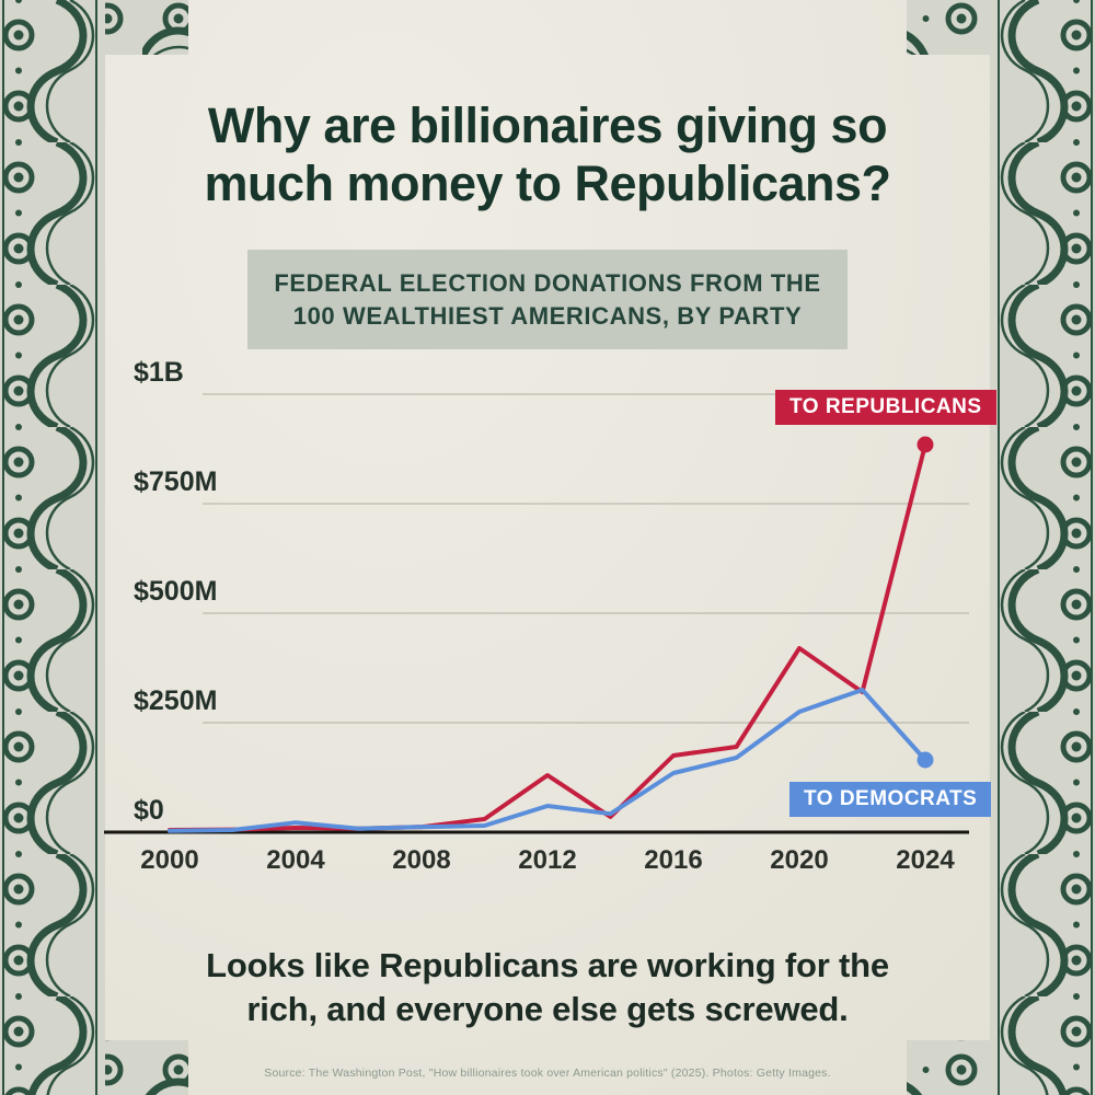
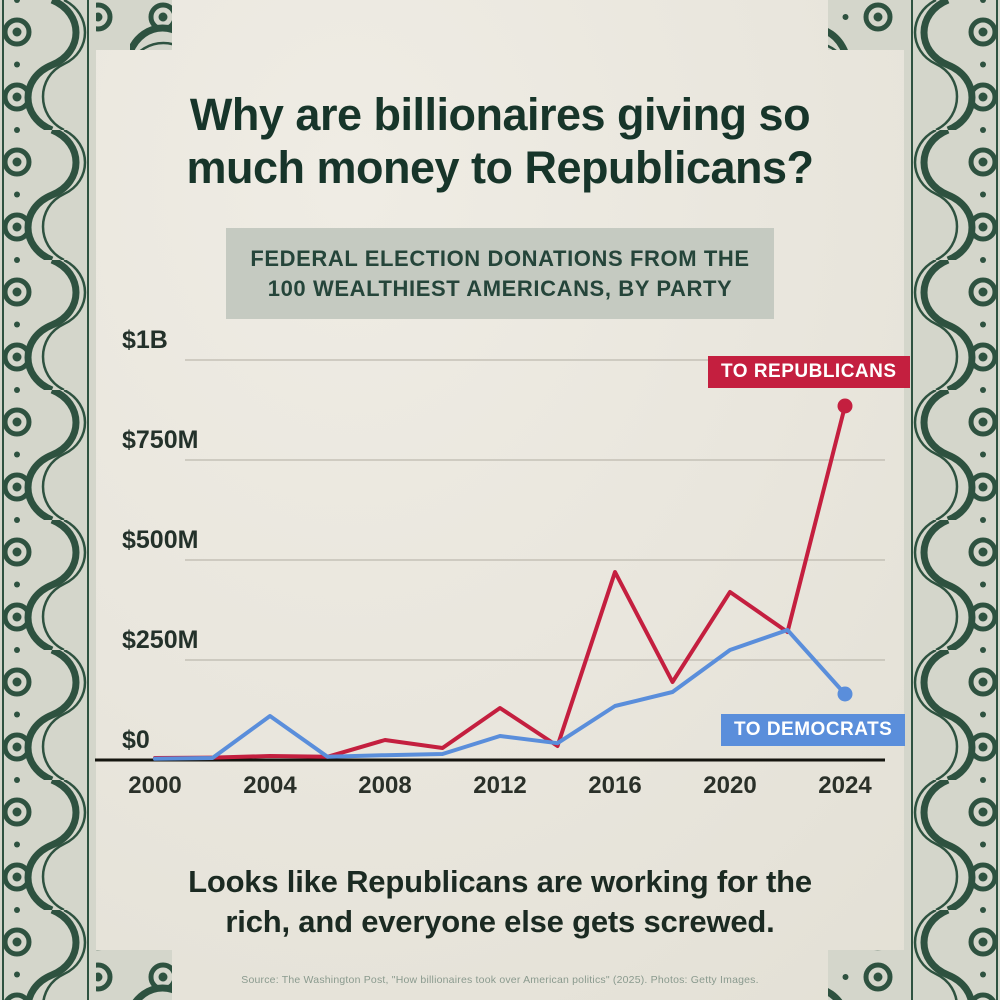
TO DEMOCRATS/2004: $20M -> $110M
TO REPUBLICANS/2008: $10M -> $50M
TO REPUBLICANS/2016: $180M -> $470M
